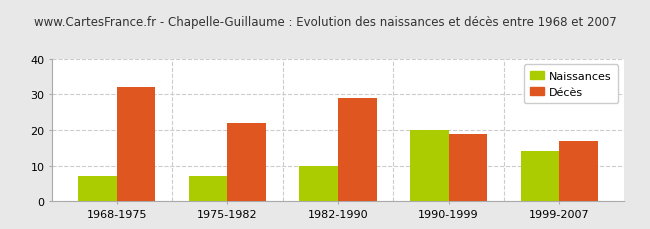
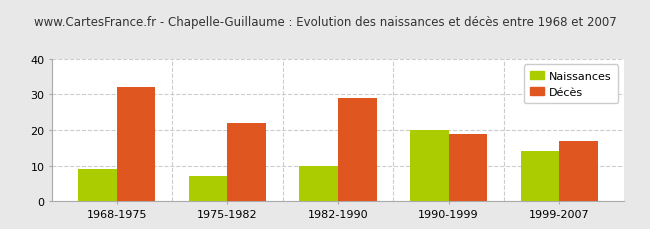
Naissances/1968-1975: 7 -> 9
